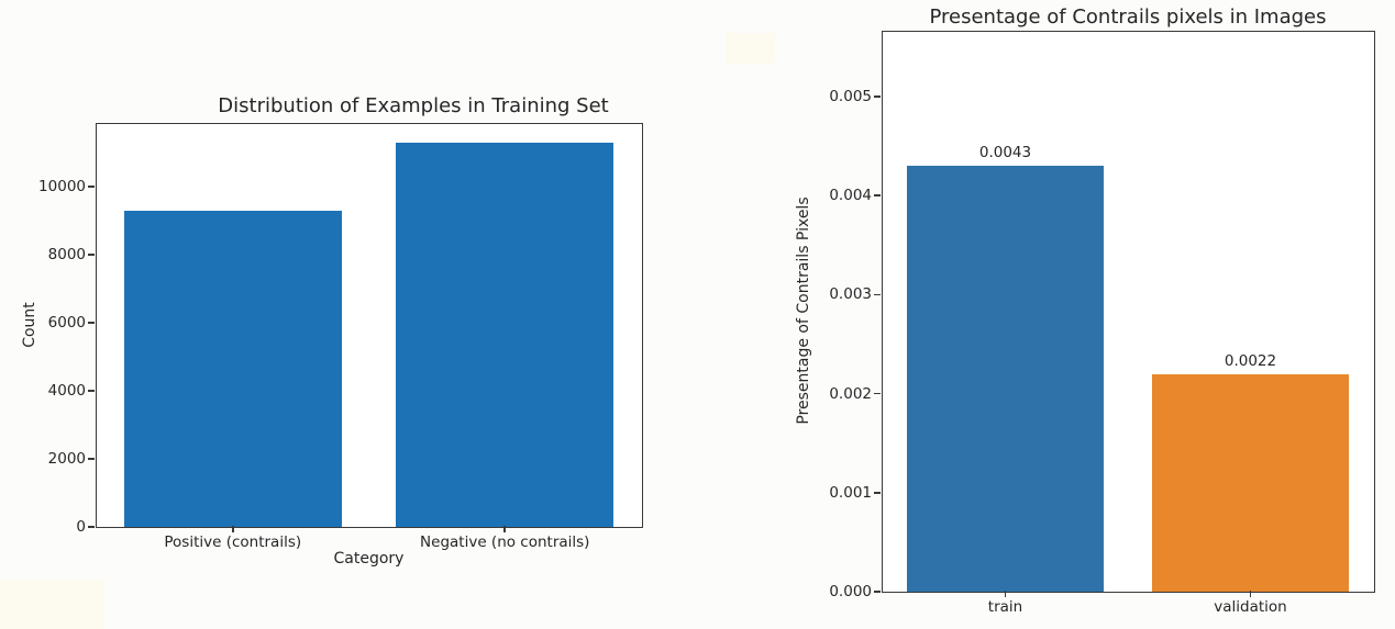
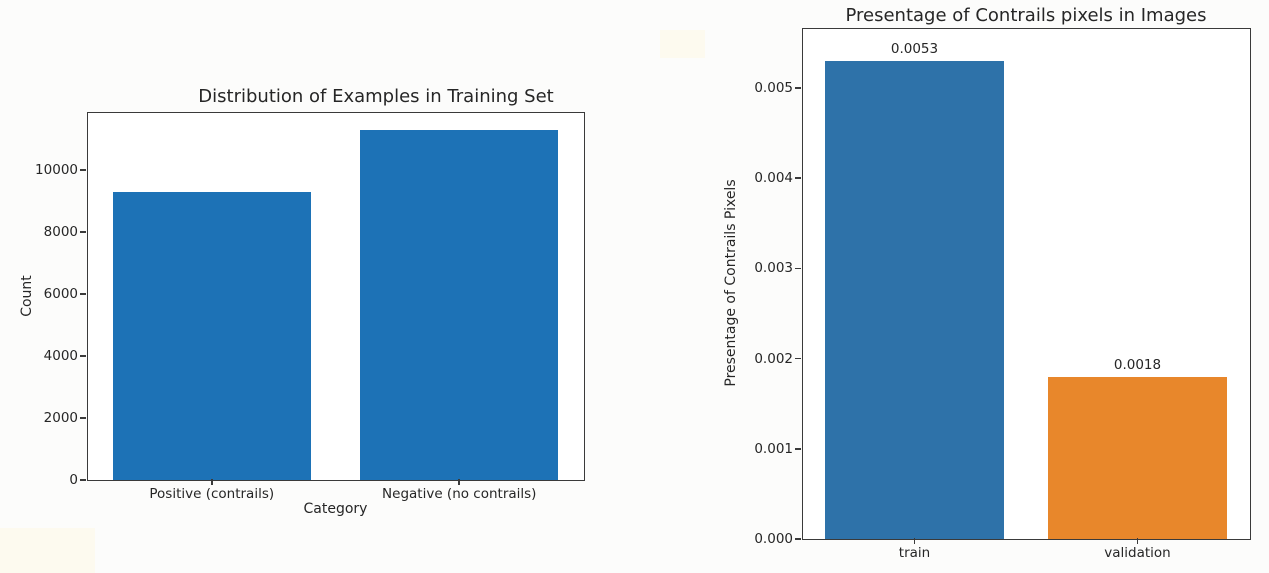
Presentage of Contrails pixels in Images/train: 0.0043 -> 0.0053
Presentage of Contrails pixels in Images/validation: 0.0022 -> 0.0018
